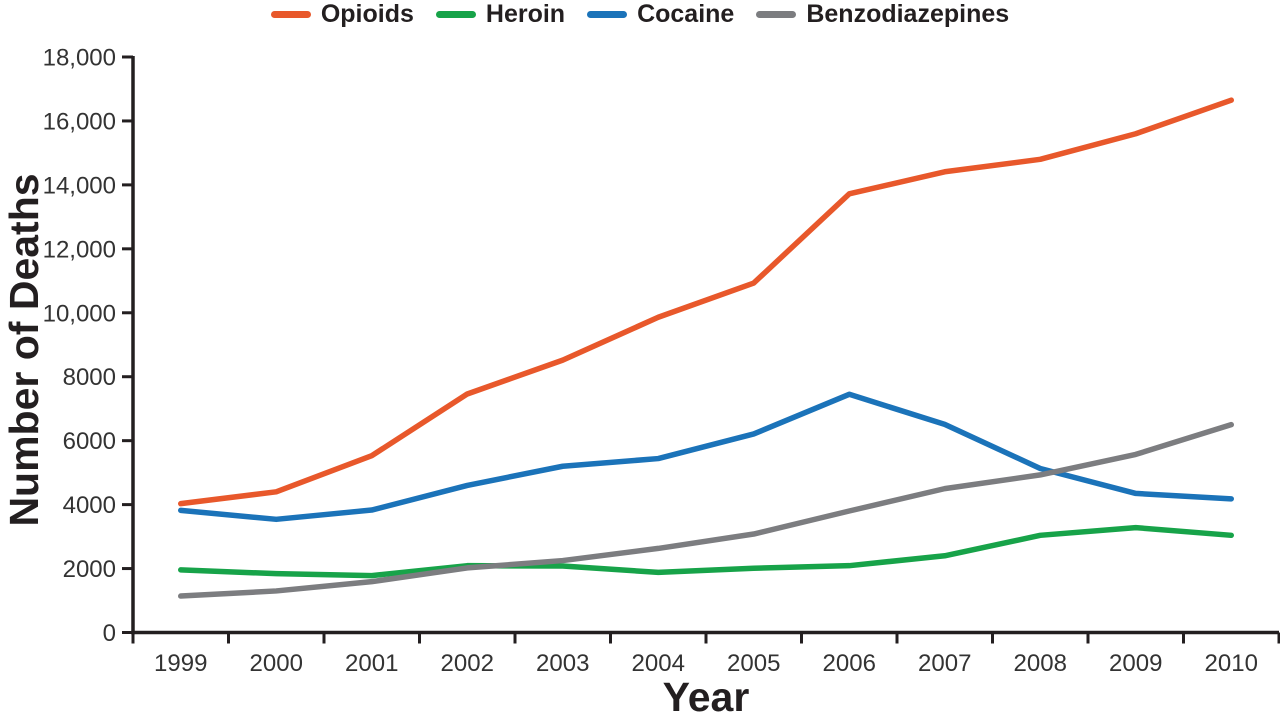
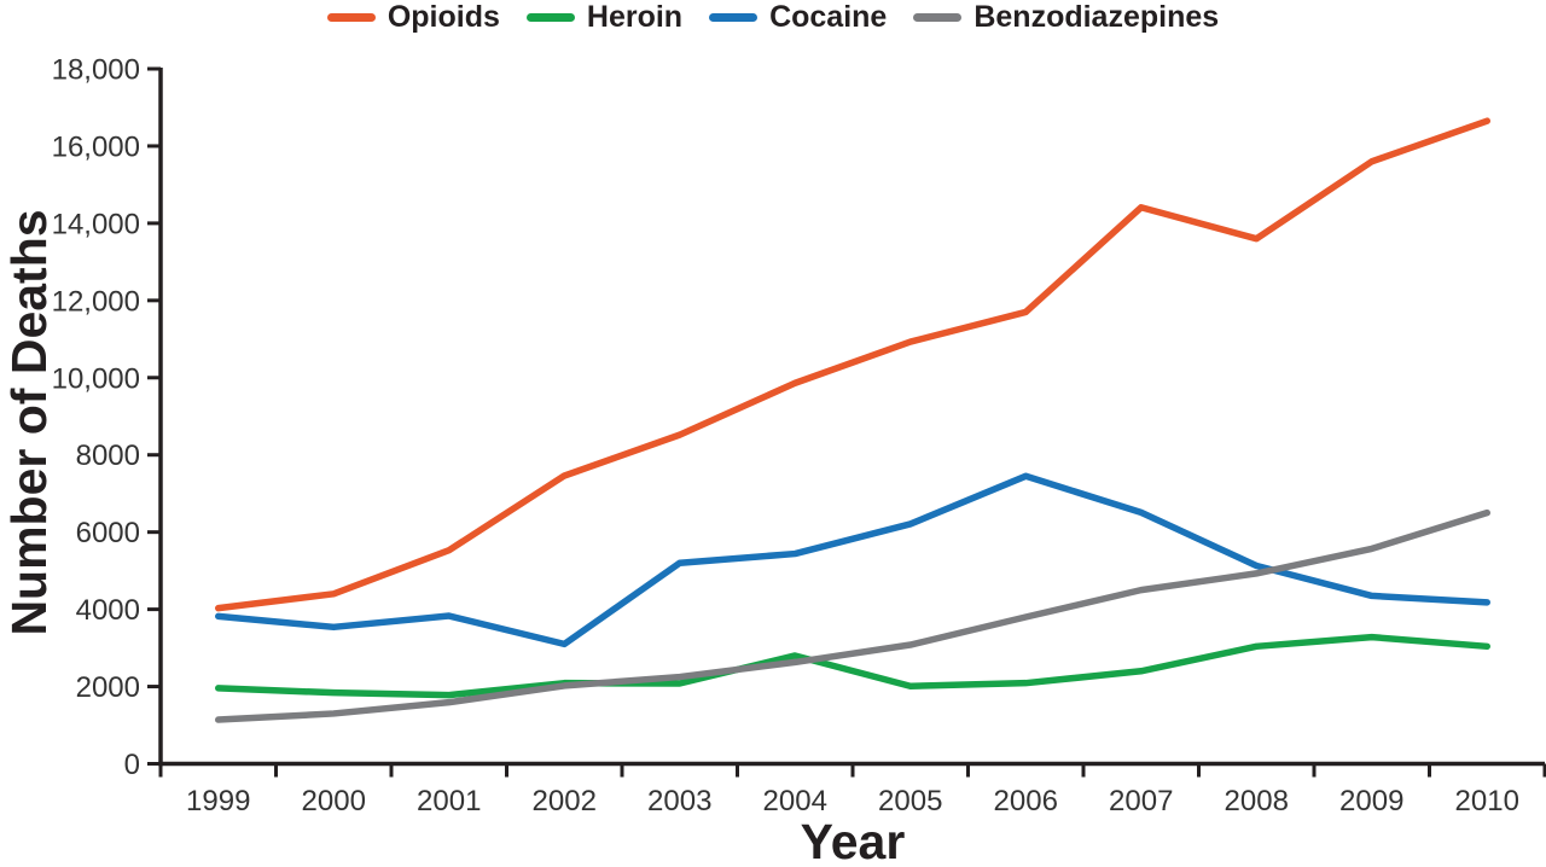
Cocaine/2002: 4600 -> 3100
Heroin/2004: 1900 -> 2800
Opioids/2006: 13700 -> 11700
Opioids/2008: 14800 -> 13600
